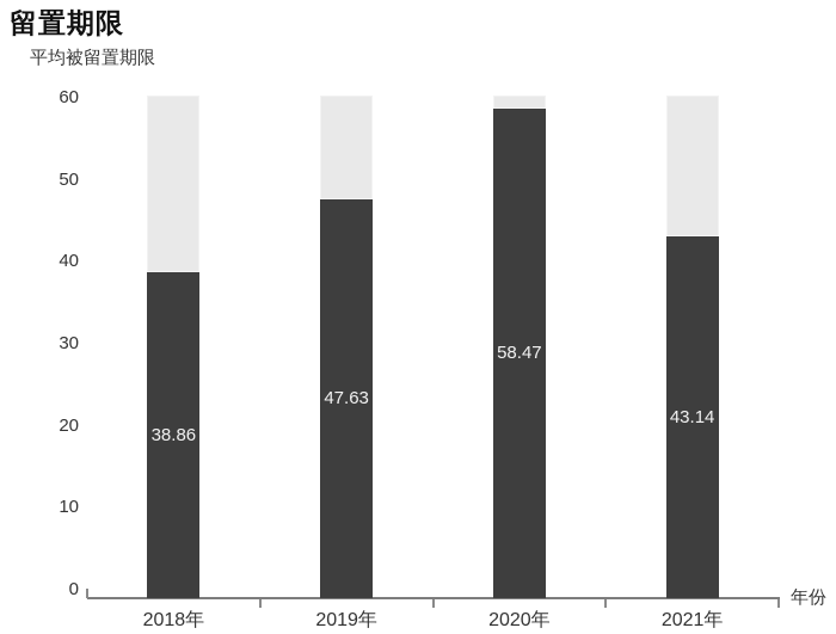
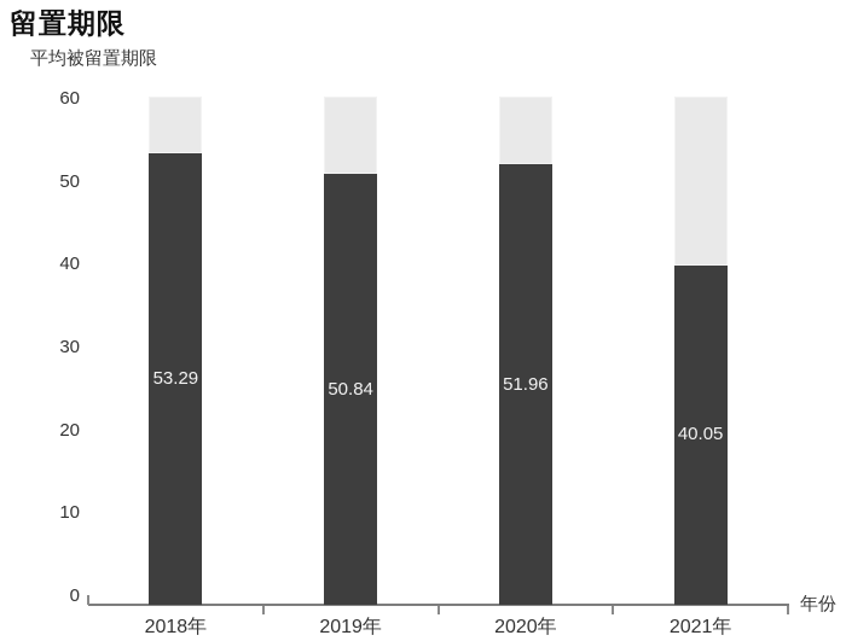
2018年: 38.86 -> 53.29
2019年: 47.63 -> 50.84
2020年: 58.47 -> 51.96
2021年: 43.14 -> 40.05
